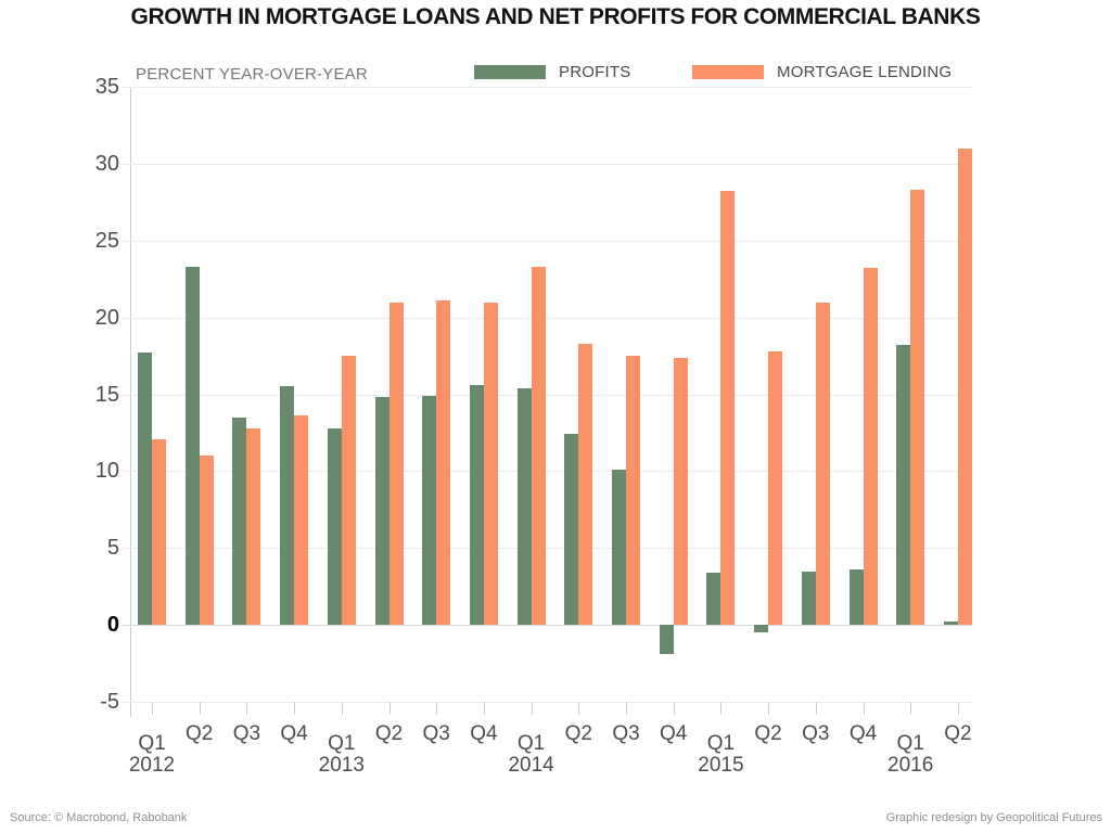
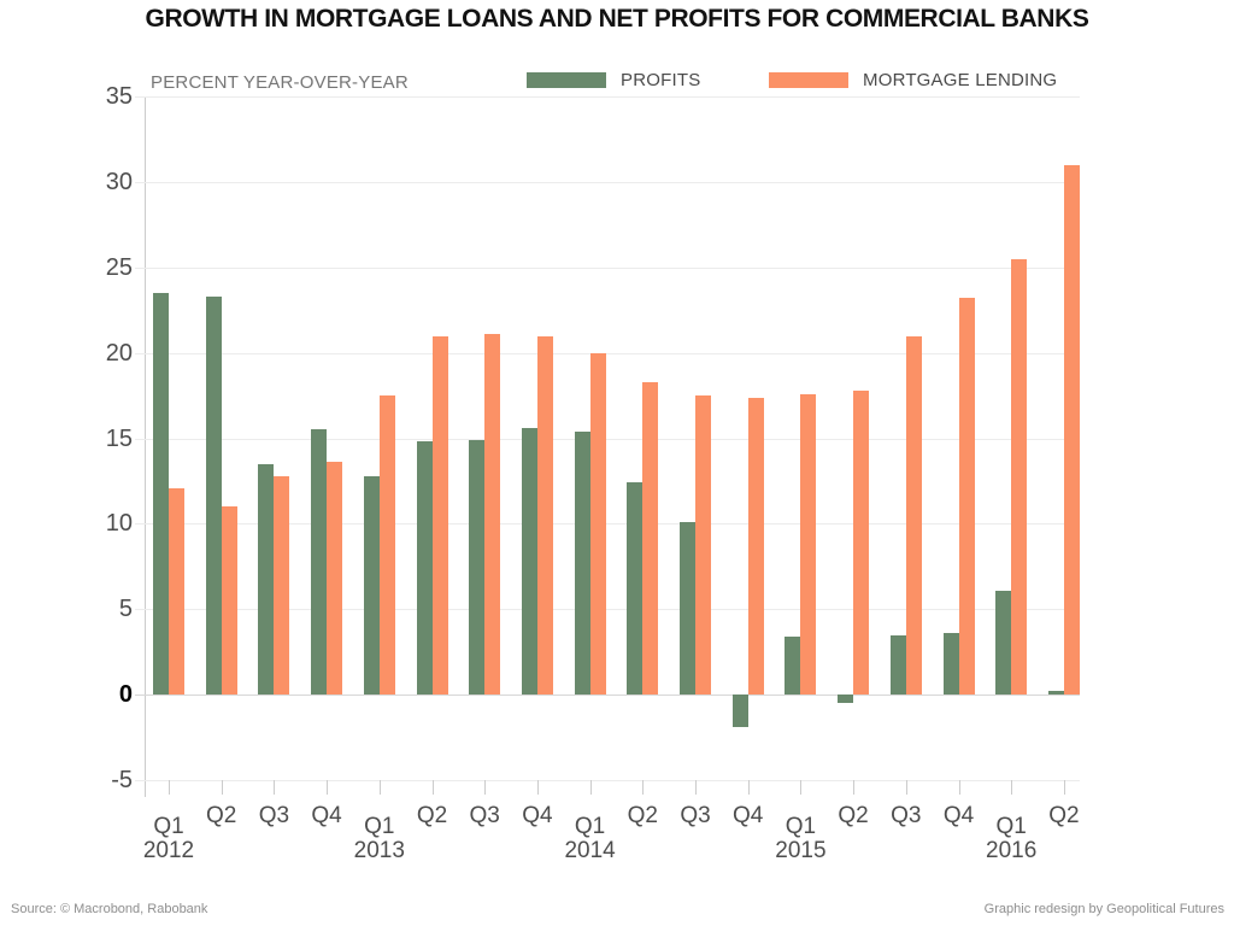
PROFITS/Q1 2012: 17.7 -> 23.5
MORTGAGE LENDING/Q1 2014: 23.3 -> 20.0
MORTGAGE LENDING/Q1 2015: 28.2 -> 17.6
PROFITS/Q1 2016: 18.2 -> 6.1
MORTGAGE LENDING/Q1 2016: 28.3 -> 25.5
